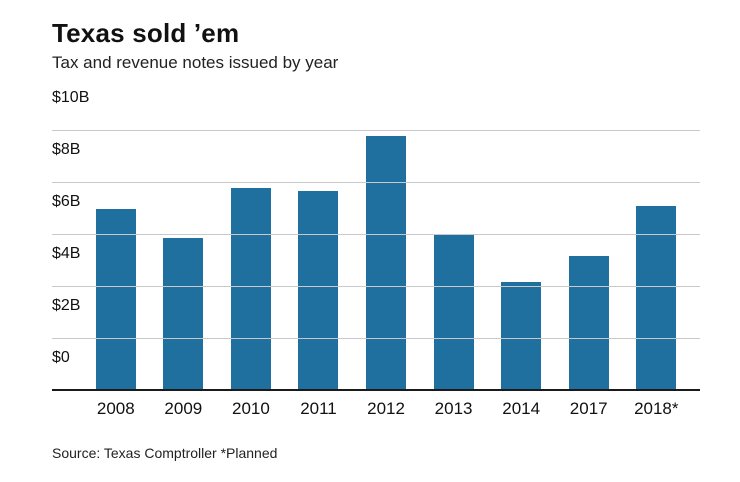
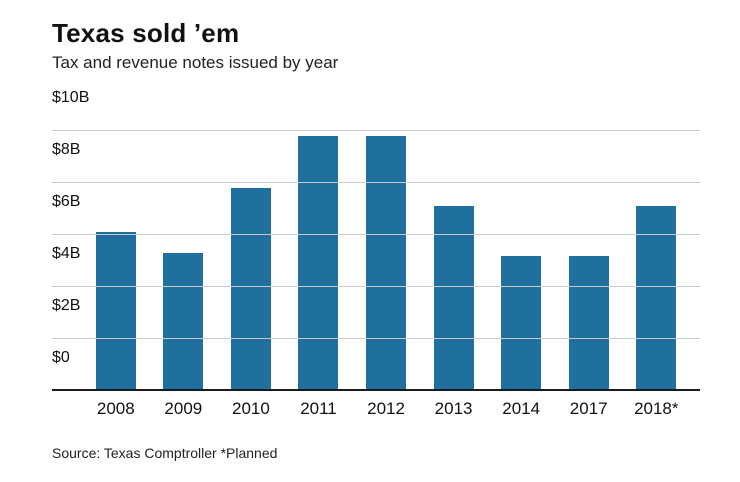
2008: $7.0B -> $6.1B
2009: $5.9B -> $5.3B
2011: $7.7B -> $9.8B
2013: $6.0B -> $7.1B
2014: $4.2B -> $5.2B
